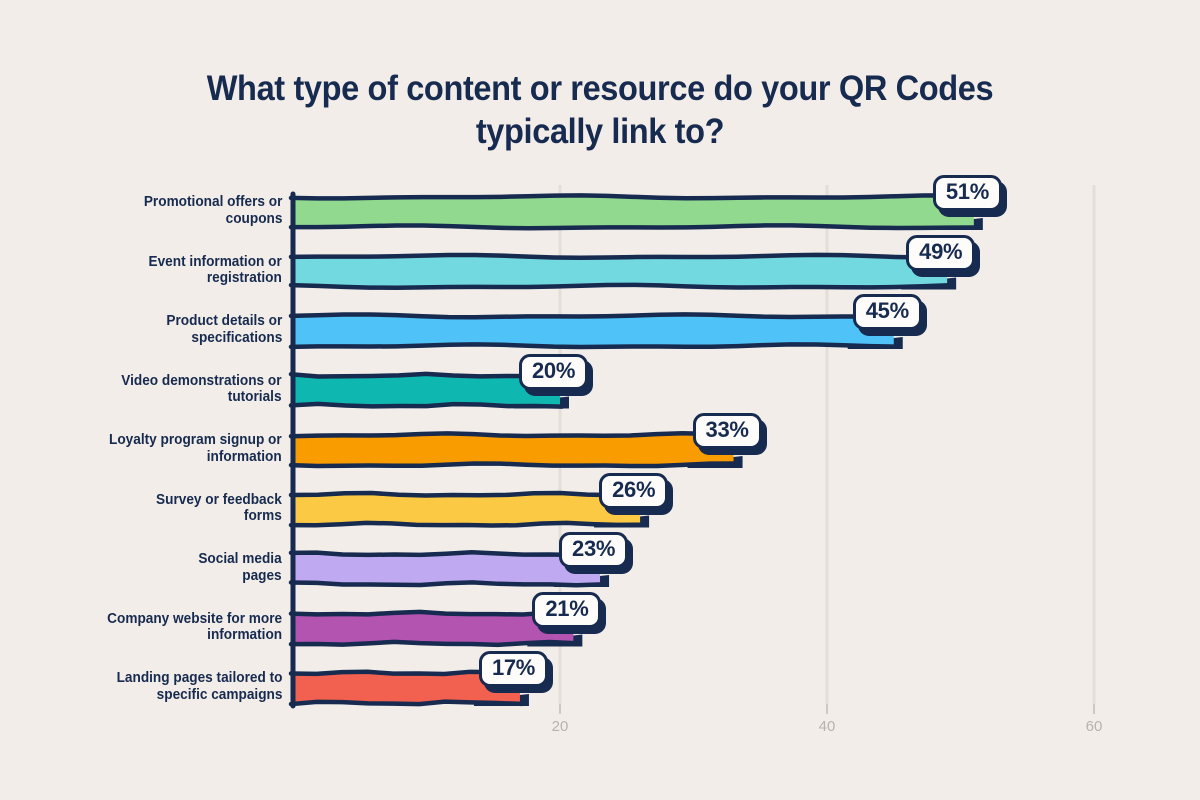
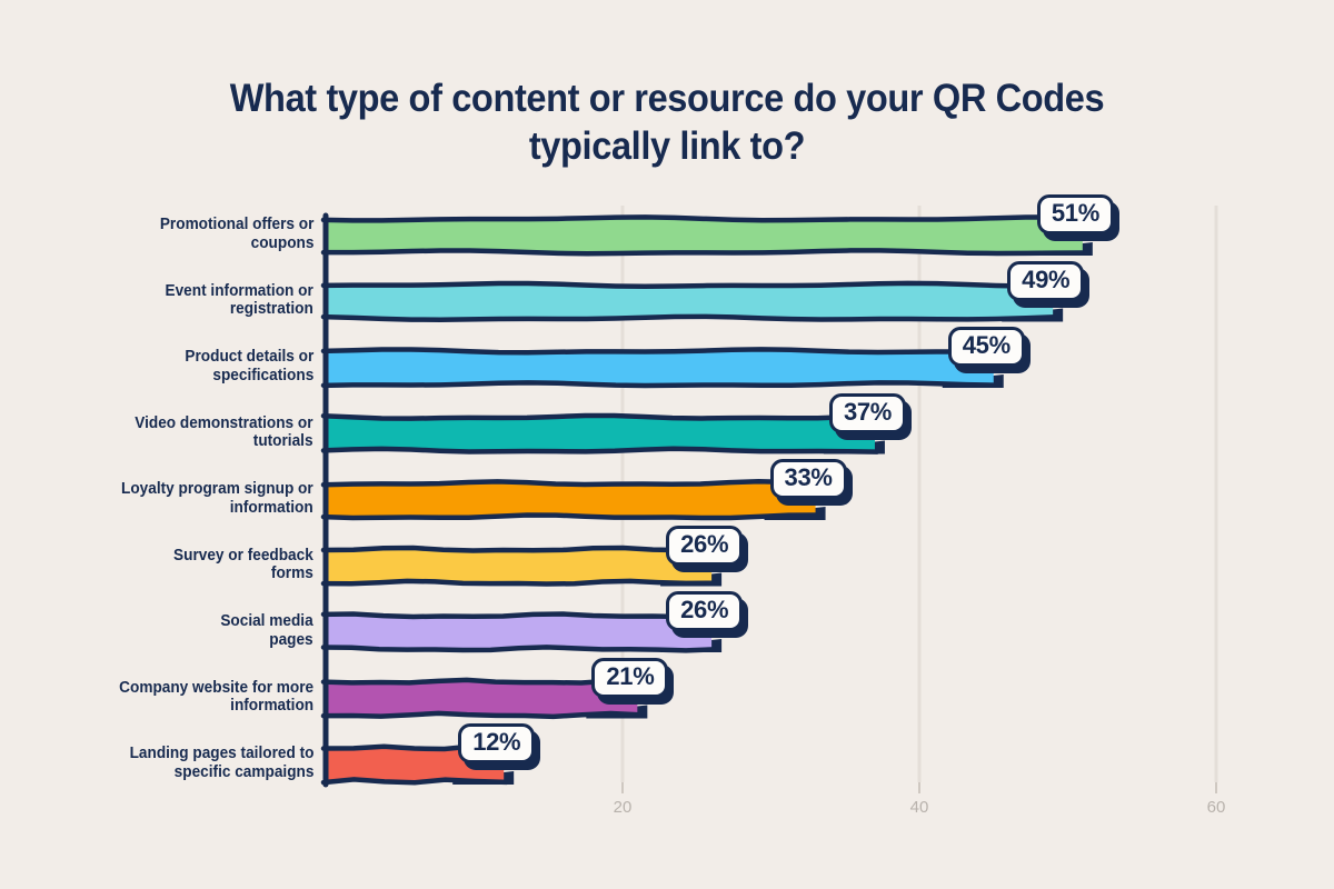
Video demonstrations or tutorials: 20% -> 37%
Social media pages: 23% -> 26%
Landing pages tailored to specific campaigns: 17% -> 12%
